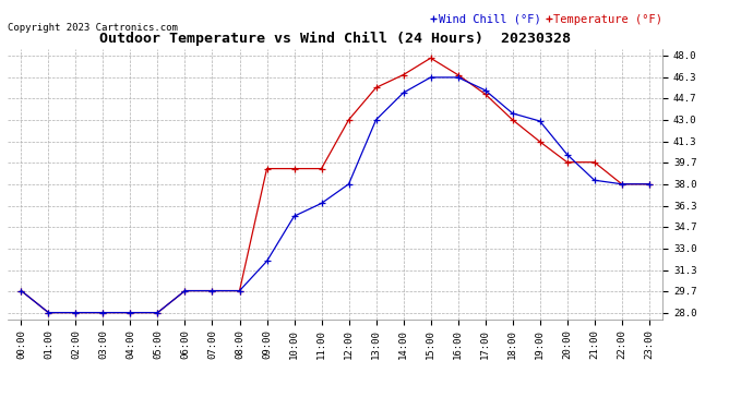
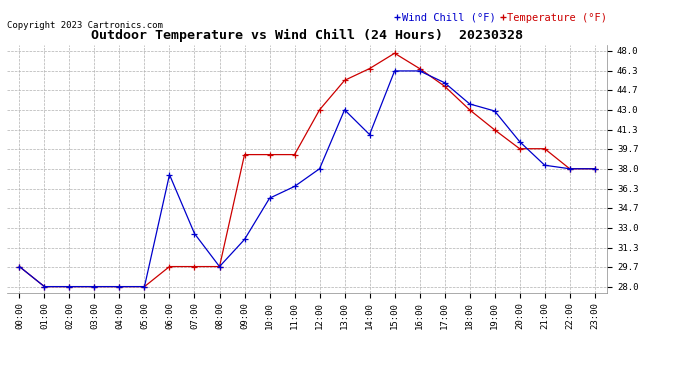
Wind Chill (°F)/06:00: 29.7 -> 37.5
Wind Chill (°F)/07:00: 29.7 -> 32.5
Wind Chill (°F)/14:00: 45.1 -> 40.9
